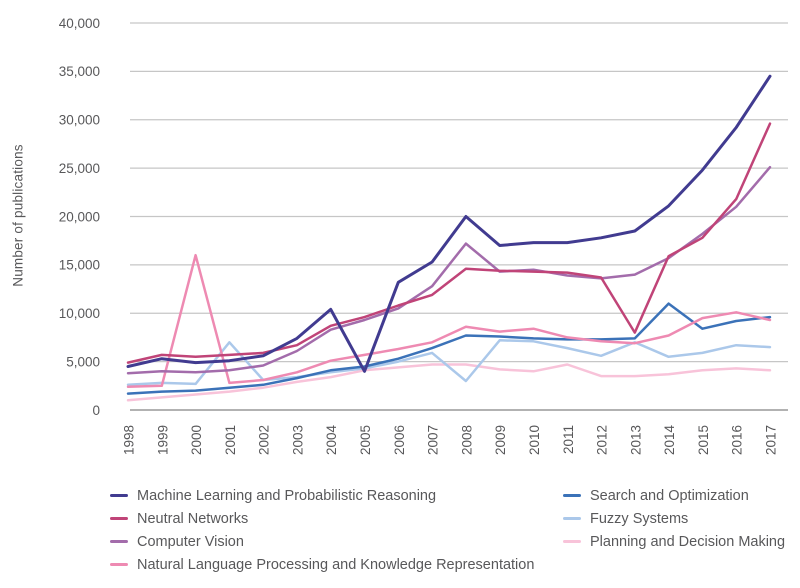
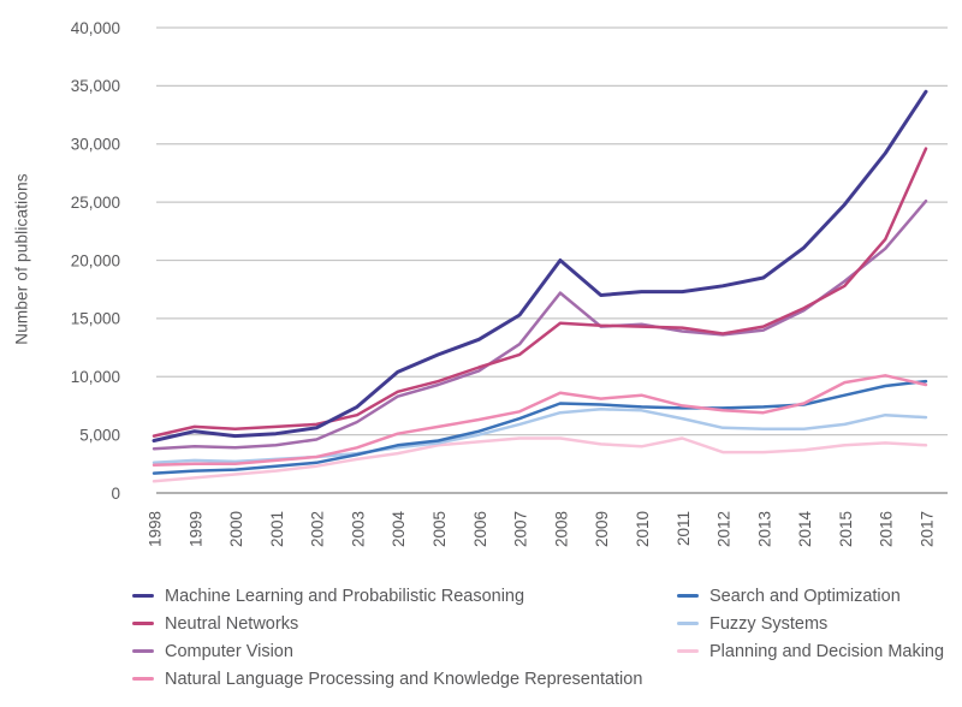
Natural Language Processing and Knowledge Representation/2000: 16000 -> 2000
Fuzzy Systems/2001: 7000 -> 3000
Machine Learning and Probabilistic Reasoning/2005: 4000 -> 12000
Fuzzy Systems/2008: 3000 -> 7000
Neutral Networks/2013: 8000 -> 14000
Fuzzy Systems/2013: 7000 -> 6000
Search and Optimization/2014: 11000 -> 8000
